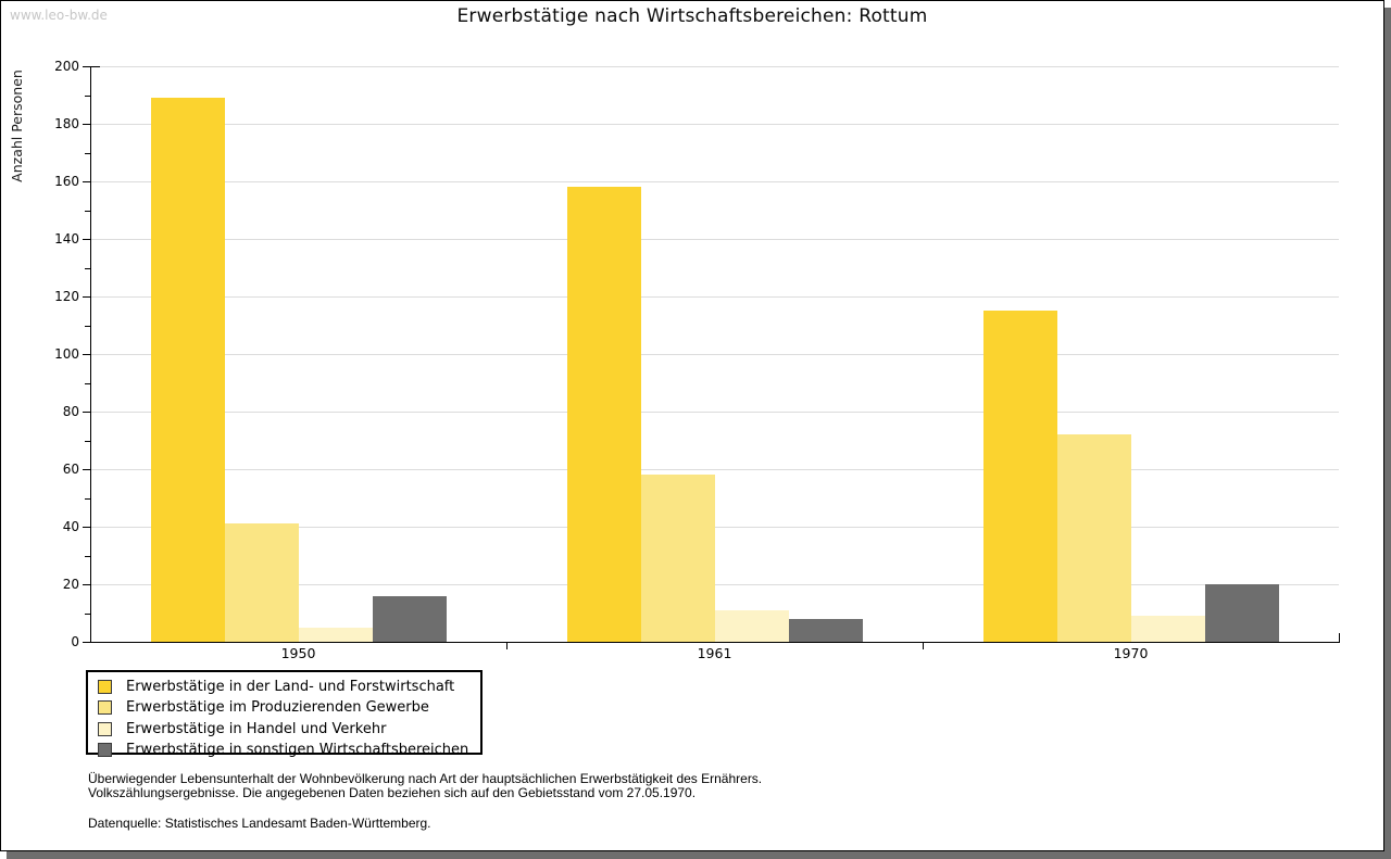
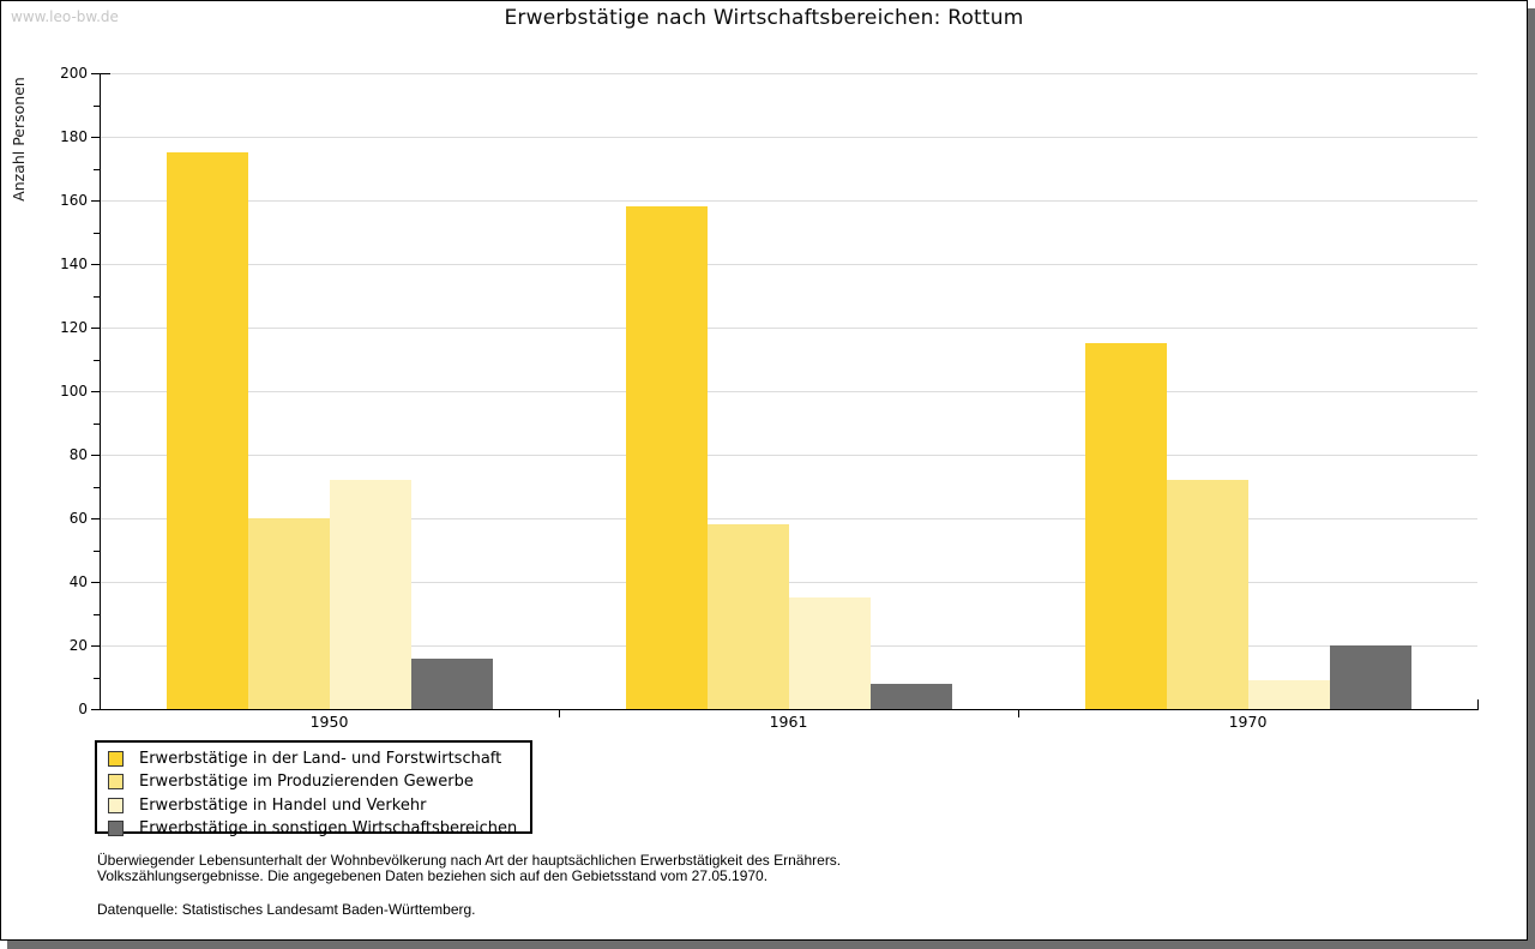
Erwerbstätige in der Land- und Forstwirtschaft/1950: 189 -> 175
Erwerbstätige im Produzierenden Gewerbe/1950: 41 -> 60
Erwerbstätige in Handel und Verkehr/1950: 5 -> 72
Erwerbstätige in Handel und Verkehr/1961: 11 -> 35
